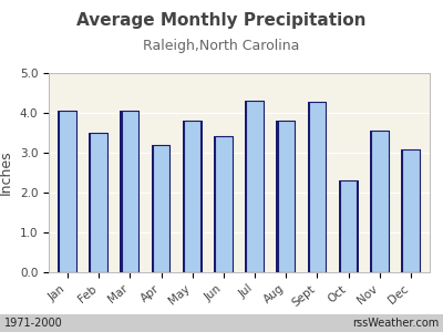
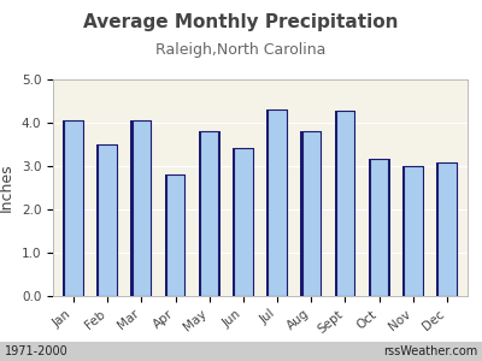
Apr: 3.20 -> 2.80
Oct: 2.30 -> 3.18
Nov: 3.55 -> 3.00
